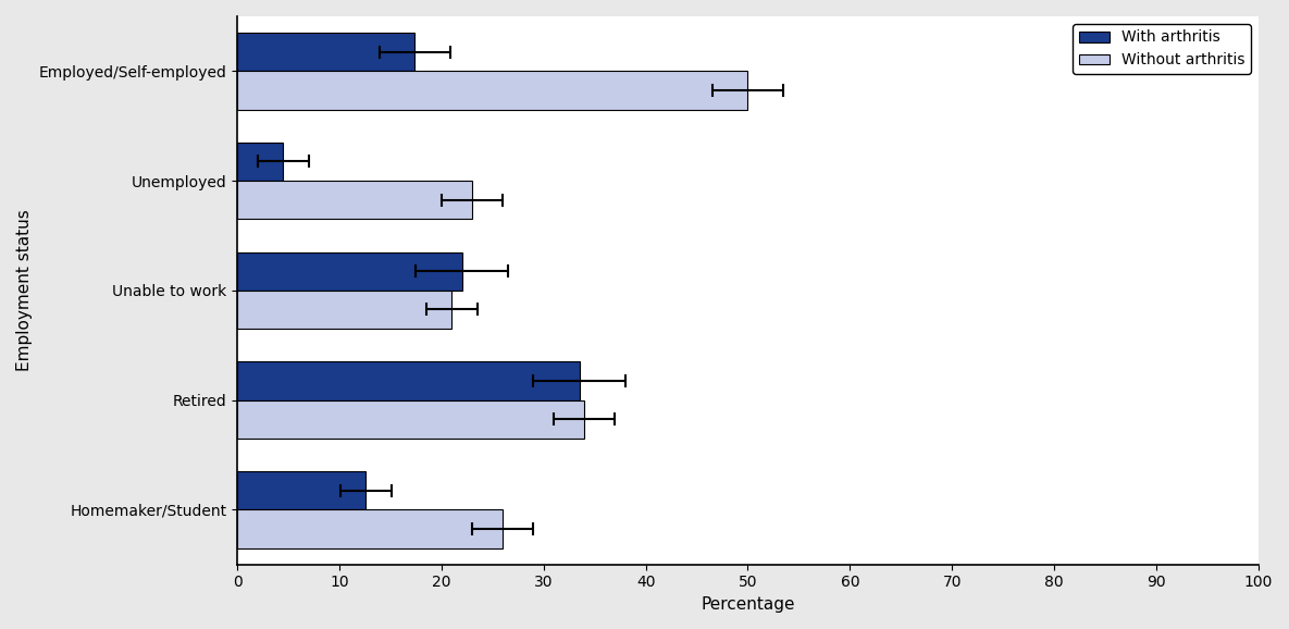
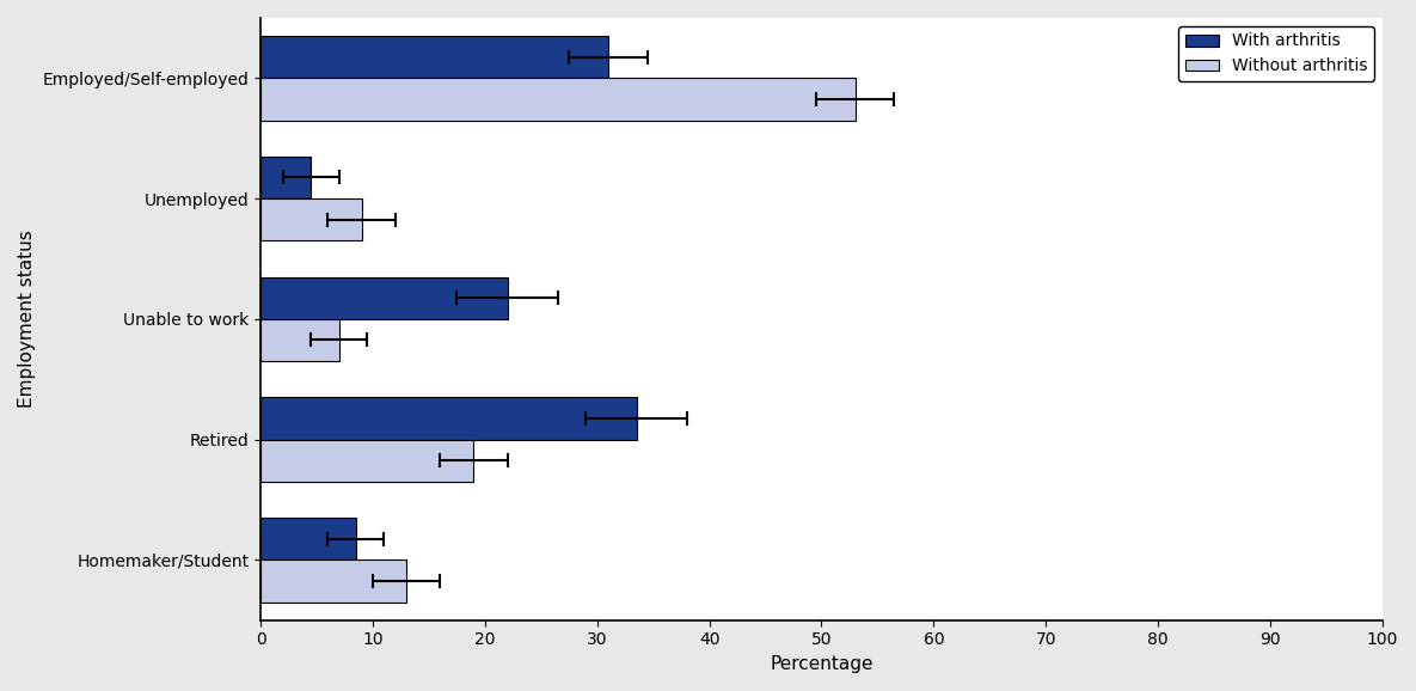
With arthritis/Employed/Self-employed: 17.4 -> 31.0
Without arthritis/Employed/Self-employed: 50 -> 53
Without arthritis/Unemployed: 23 -> 9
Without arthritis/Unable to work: 21 -> 7
Without arthritis/Retired: 34 -> 19
With arthritis/Homemaker/Student: 12.6 -> 8.5
Without arthritis/Homemaker/Student: 26 -> 13
